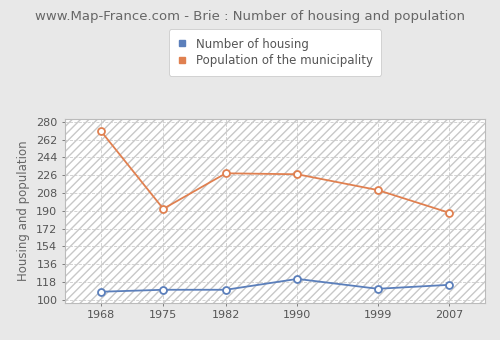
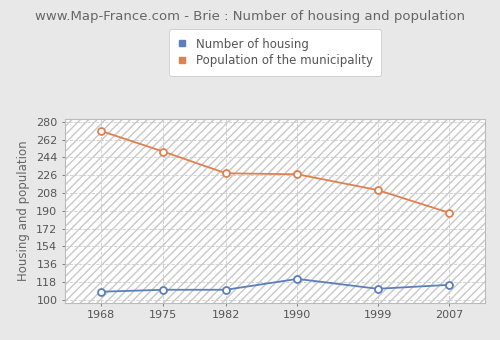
Population of the municipality/1975: 192 -> 250
